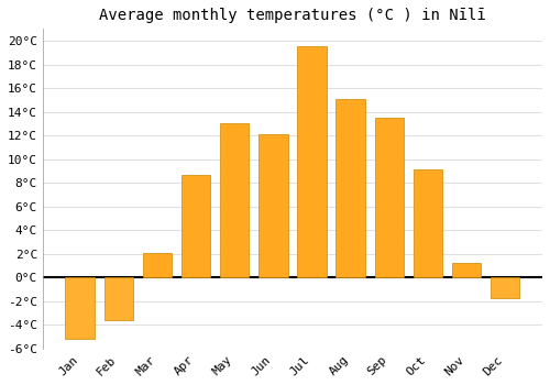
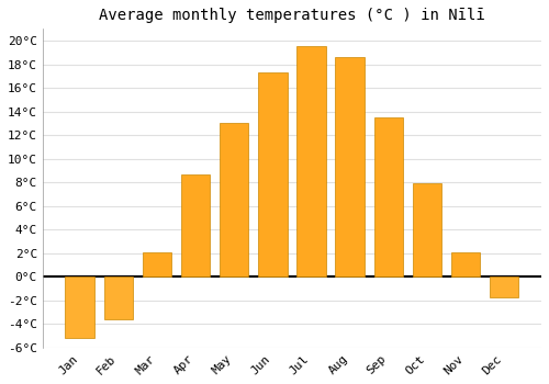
Jun: 12.1°C -> 17.3°C
Aug: 15.1°C -> 18.6°C
Oct: 9.1°C -> 7.9°C
Nov: 1.2°C -> 2.1°C
